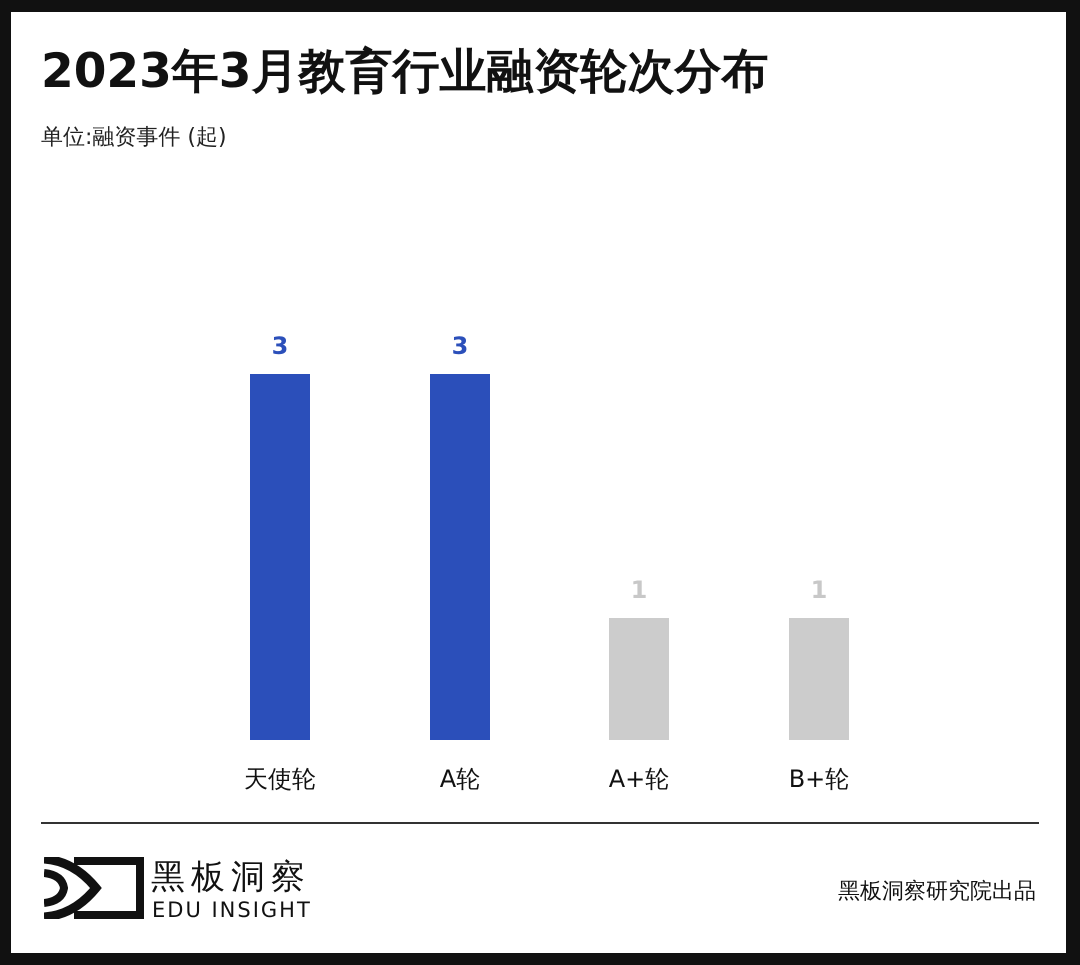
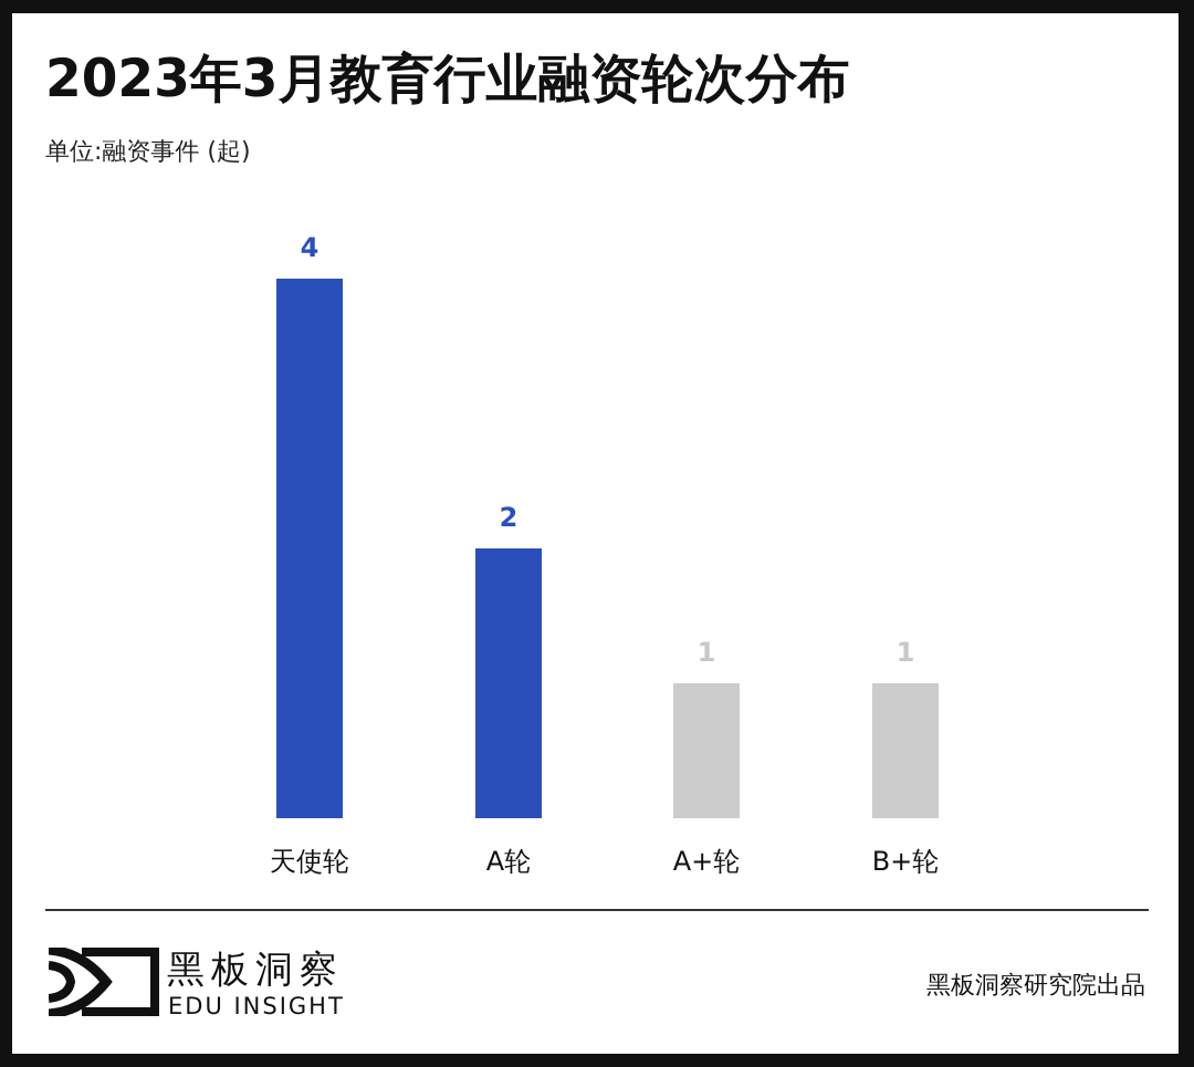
天使轮: 3 -> 4
A轮: 3 -> 2
